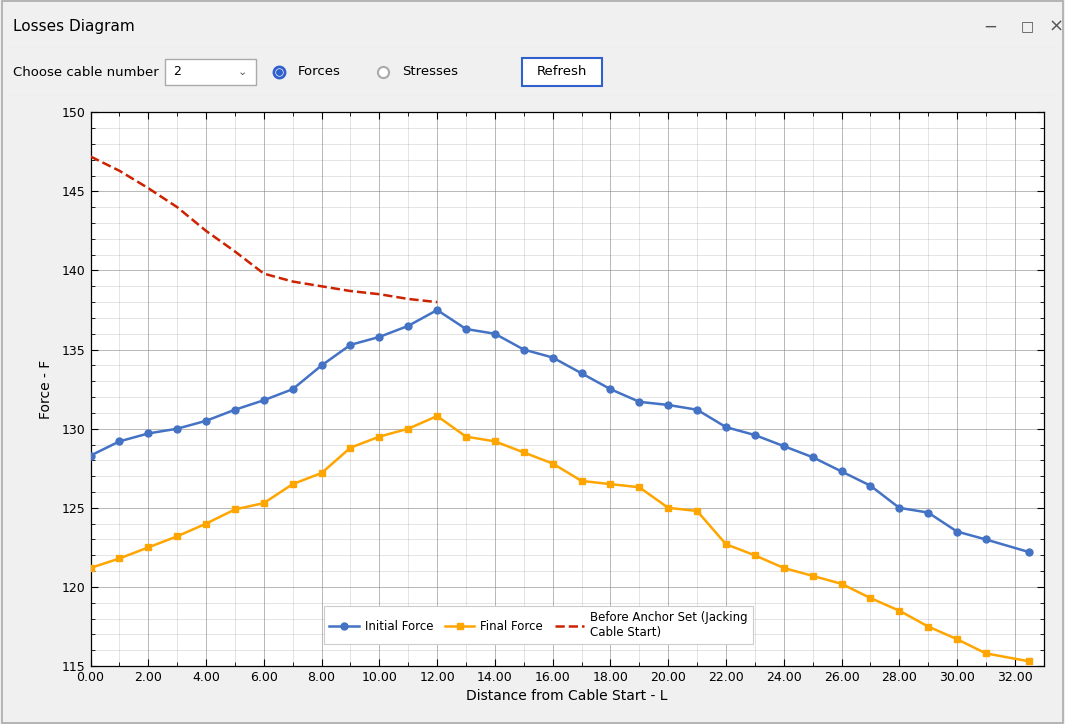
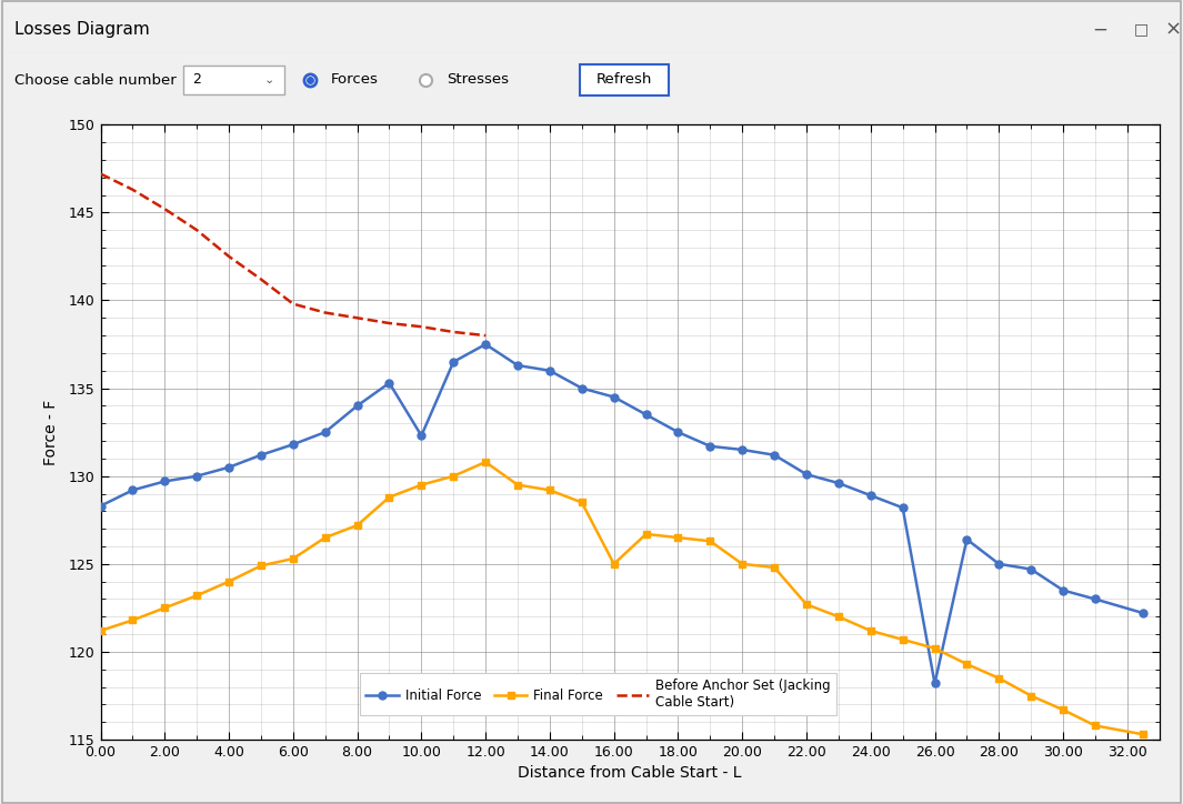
Initial Force/10.00: 135.8 -> 132.3
Final Force/16.00: 127.8 -> 125.0
Initial Force/26.00: 127.3 -> 118.2
